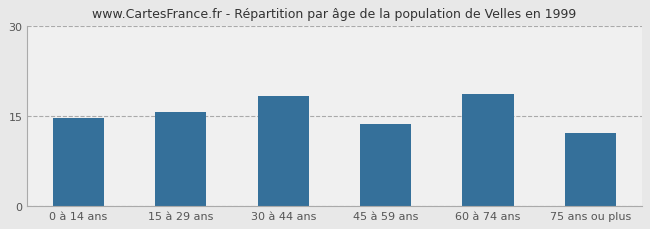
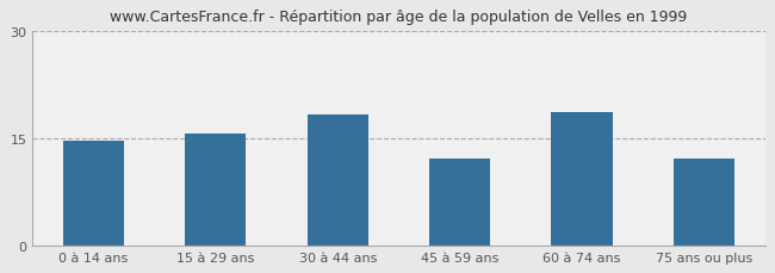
45 à 59 ans: 13.7 -> 12.2
